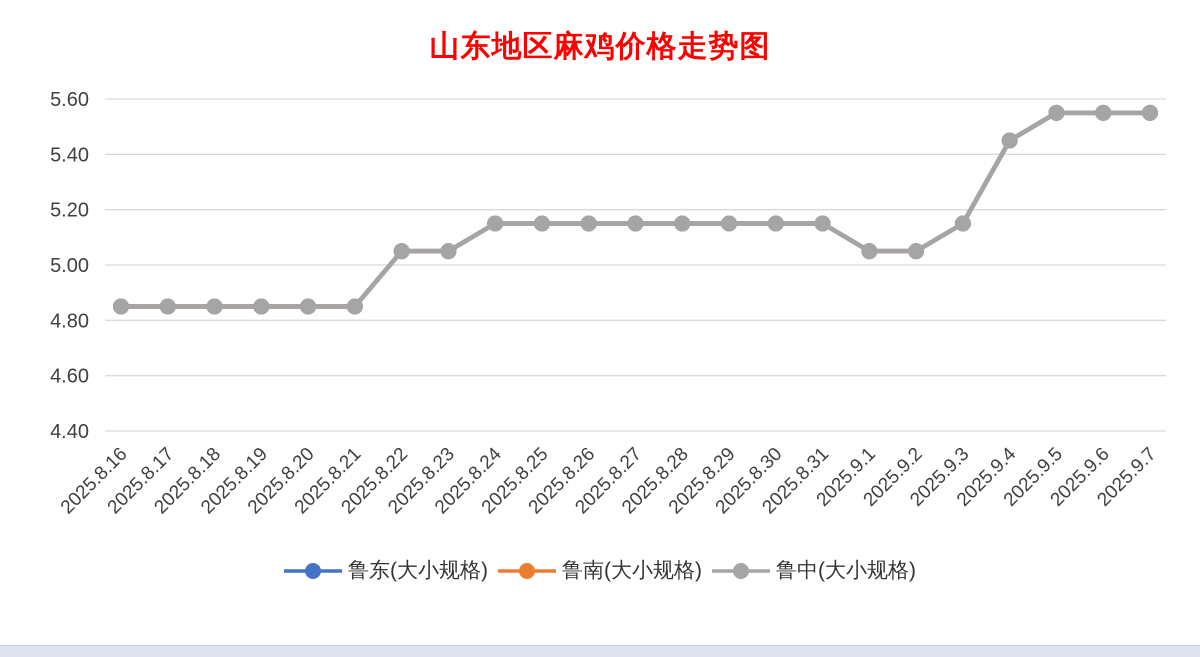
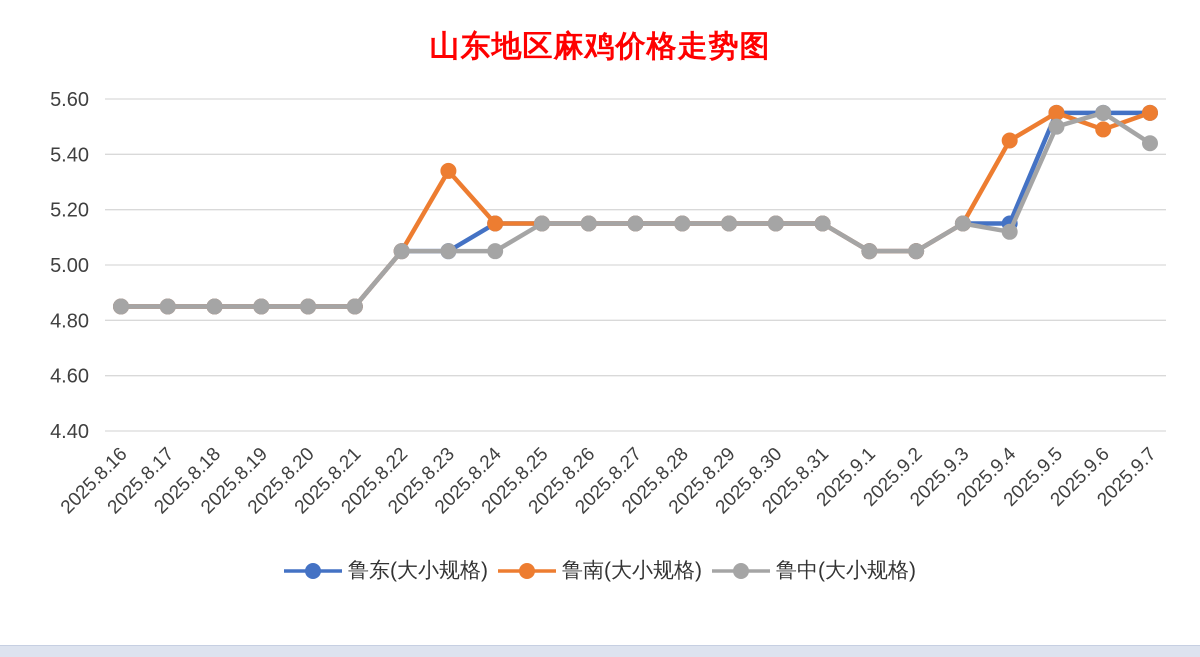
鲁南(大小规格)/2025.8.23: 5.05 -> 5.34
鲁中(大小规格)/2025.8.24: 5.15 -> 5.05
鲁东(大小规格)/2025.9.4: 5.45 -> 5.15
鲁中(大小规格)/2025.9.4: 5.45 -> 5.12
鲁中(大小规格)/2025.9.5: 5.55 -> 5.50
鲁南(大小规格)/2025.9.6: 5.55 -> 5.49
鲁中(大小规格)/2025.9.7: 5.55 -> 5.44
